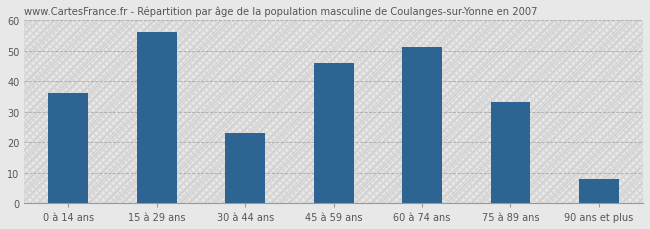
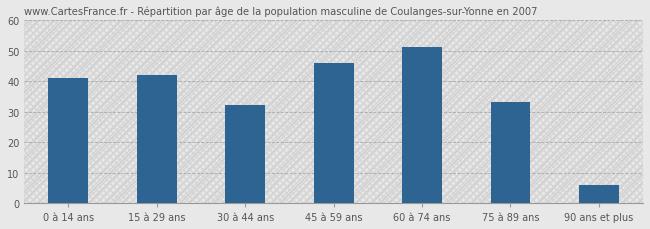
0 à 14 ans: 36 -> 41
15 à 29 ans: 56 -> 42
30 à 44 ans: 23 -> 32
90 ans et plus: 8 -> 6
